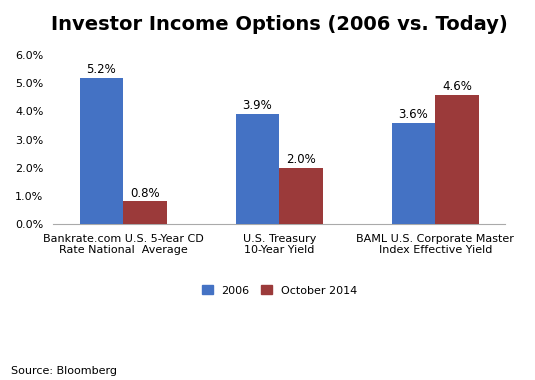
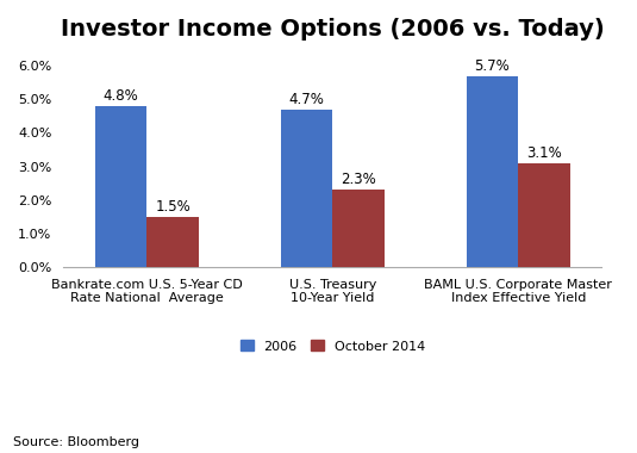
2006/Bankrate.com U.S. 5-Year CD Rate National Average: 5.2% -> 4.8%
October 2014/Bankrate.com U.S. 5-Year CD Rate National Average: 0.8% -> 1.5%
2006/U.S. Treasury 10-Year Yield: 3.9% -> 4.7%
October 2014/U.S. Treasury 10-Year Yield: 2.0% -> 2.3%
2006/BAML U.S. Corporate Master Index Effective Yield: 3.6% -> 5.7%
October 2014/BAML U.S. Corporate Master Index Effective Yield: 4.6% -> 3.1%
